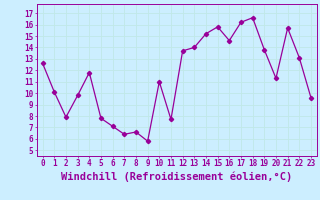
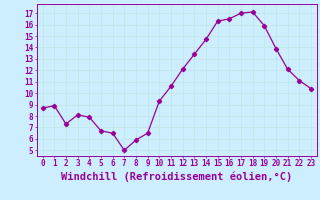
0: 12.6 -> 8.7
1: 10.1 -> 8.9
2: 7.9 -> 7.3
3: 9.8 -> 8.1
4: 11.8 -> 7.9
5: 7.8 -> 6.7
6: 7.1 -> 6.5
7: 6.4 -> 5.0
8: 6.6 -> 5.9
9: 5.8 -> 6.5
10: 11.0 -> 9.3
11: 7.7 -> 10.6
12: 13.7 -> 12.1
13: 14.0 -> 13.4
14: 15.2 -> 14.7
15: 15.8 -> 16.3
16: 14.6 -> 16.5
17: 16.2 -> 17.0
18: 16.6 -> 17.1
19: 13.8 -> 15.9
20: 11.3 -> 13.9
21: 15.7 -> 12.1
22: 13.1 -> 11.1
23: 9.6 -> 10.4
